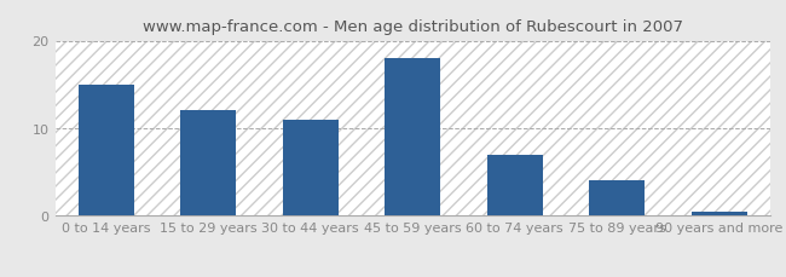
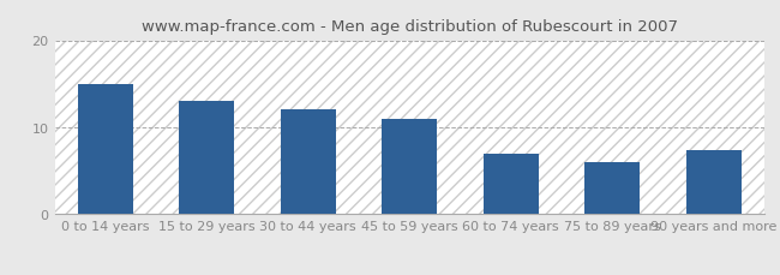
15 to 29 years: 12.0 -> 13.0
30 to 44 years: 11.0 -> 12.0
45 to 59 years: 18.0 -> 11.0
75 to 89 years: 4.0 -> 6.0
90 years and more: 0.5 -> 7.4
